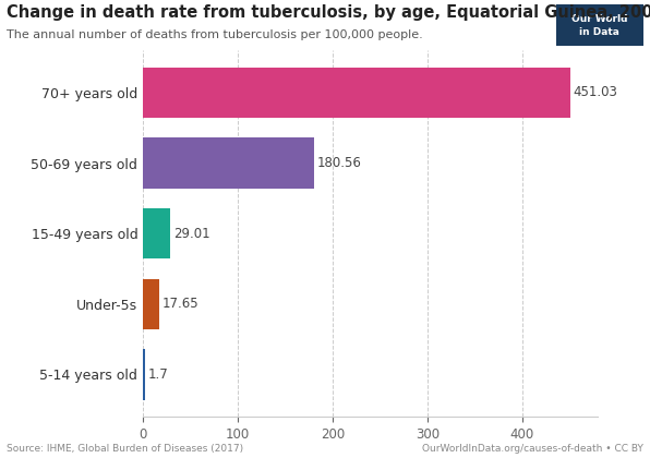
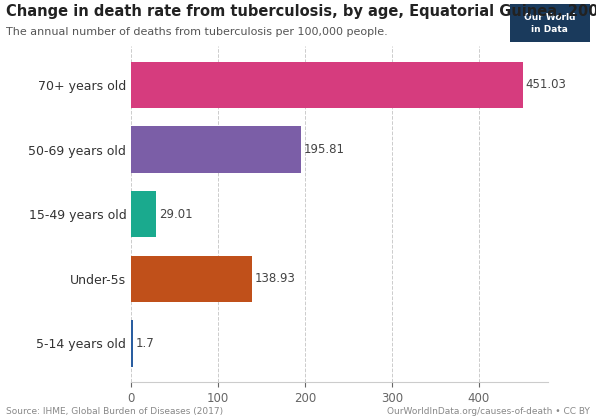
50-69 years old: 180.56 -> 195.81
Under-5s: 17.65 -> 138.93
